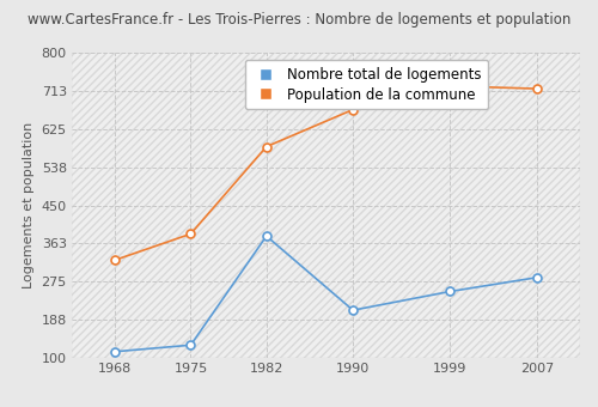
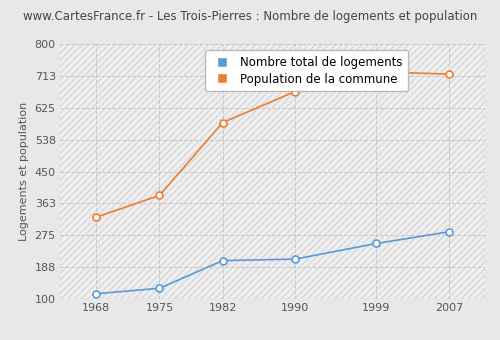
Nombre total de logements/1982: 380 -> 206
